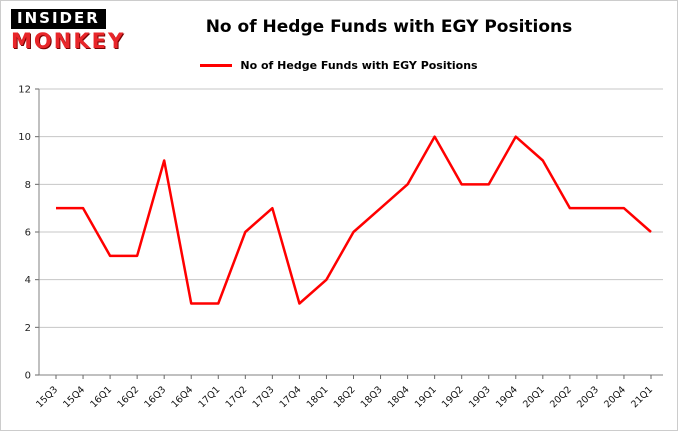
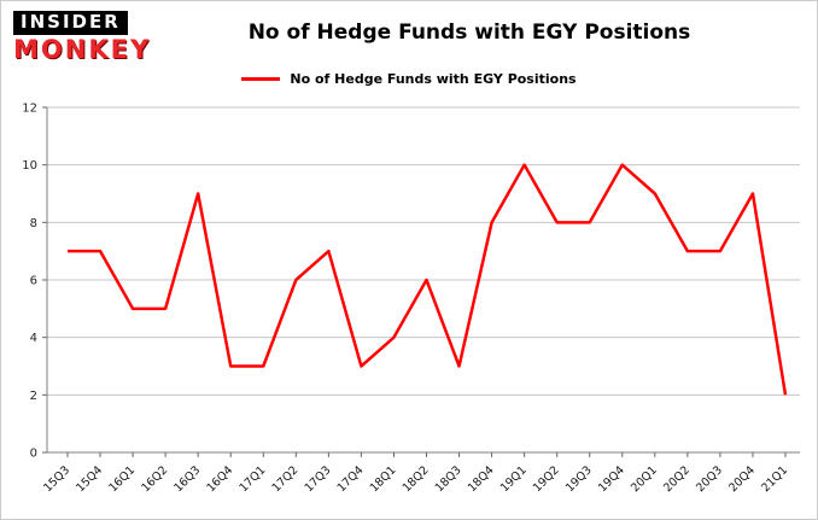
18Q3: 7 -> 3
20Q4: 7 -> 9
21Q1: 6 -> 2
